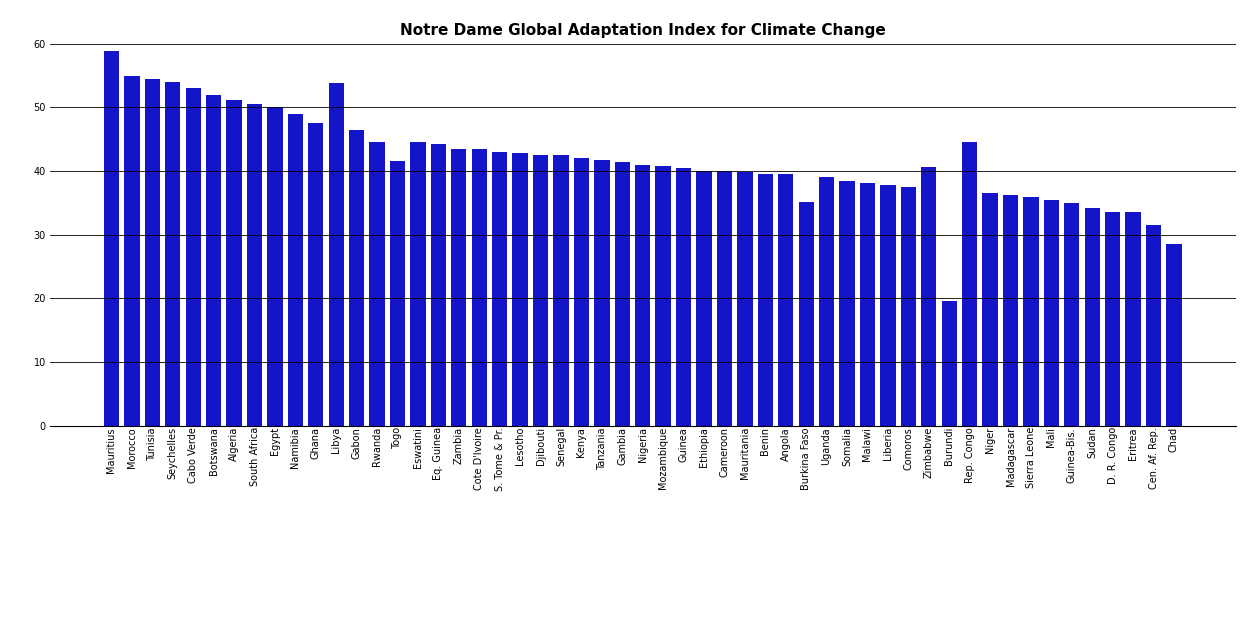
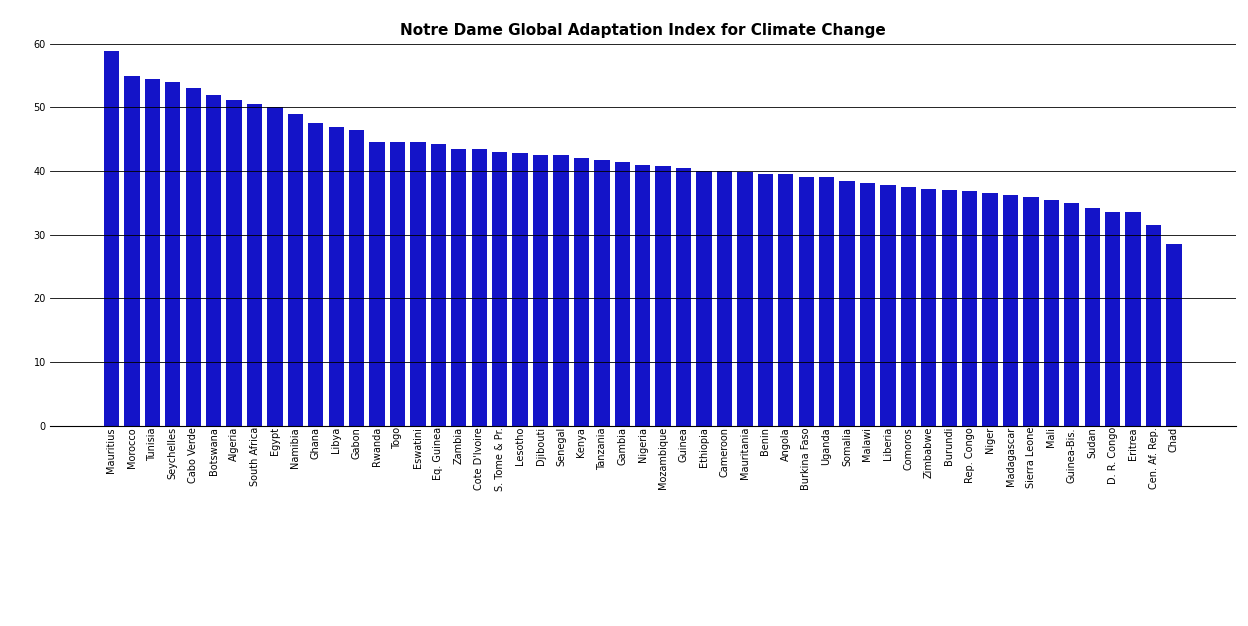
Libya: 53.8 -> 47.0
Togo: 41.6 -> 44.5
Burkina Faso: 35.2 -> 39.0
Zimbabwe: 40.6 -> 37.2
Burundi: 19.6 -> 37.0
Rep. Congo: 44.6 -> 36.8
